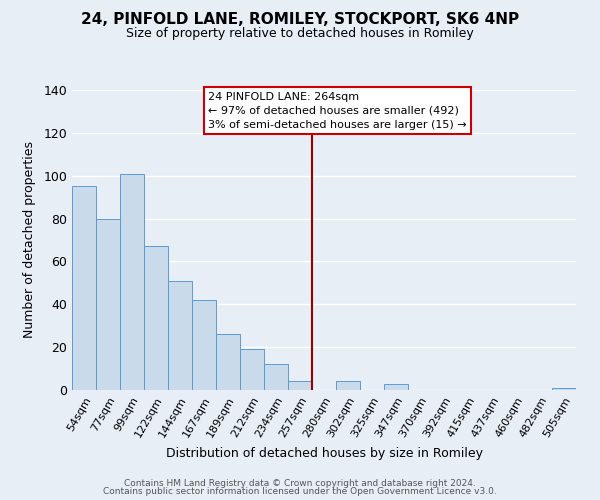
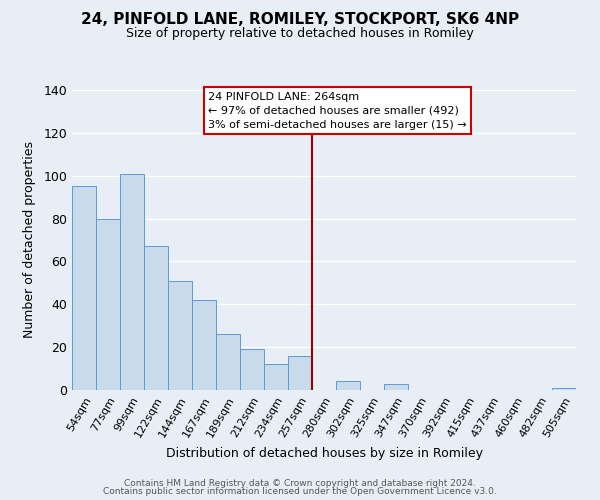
257sqm: 4 -> 16
